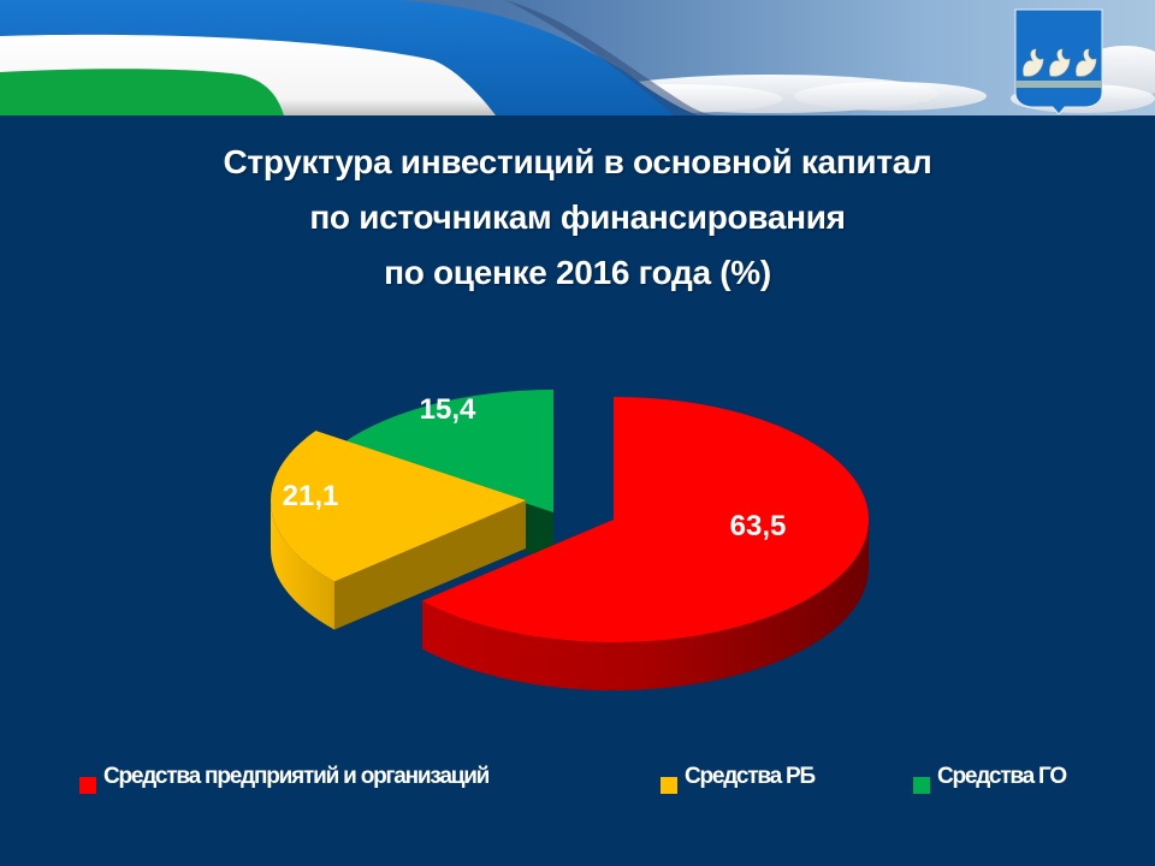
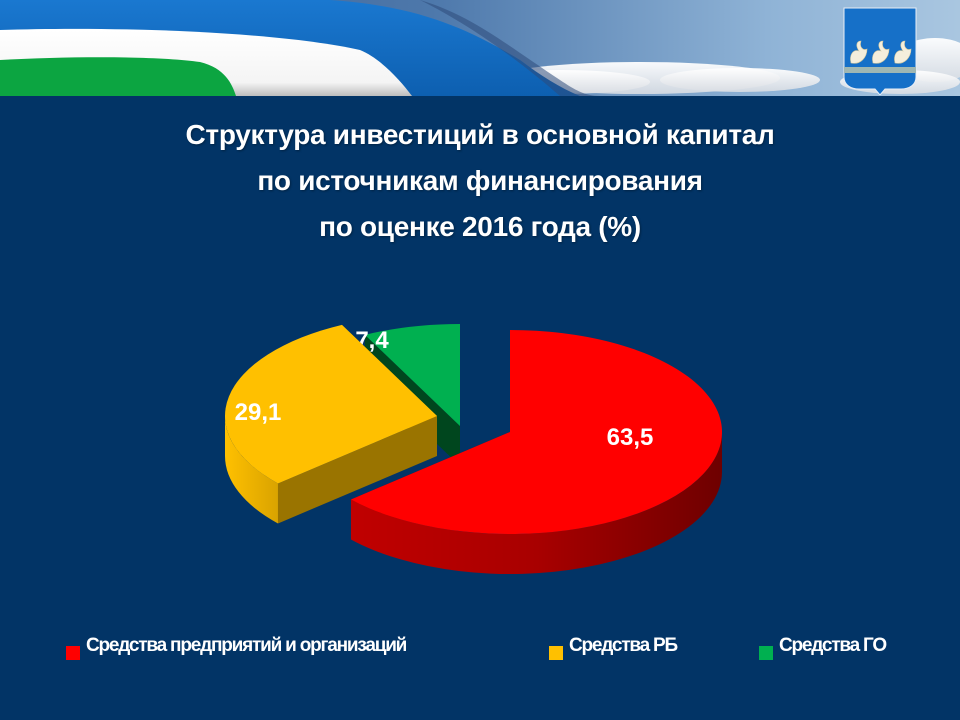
Средства РБ: 21,1 -> 29,1
Средства ГО: 15,4 -> 7,4
